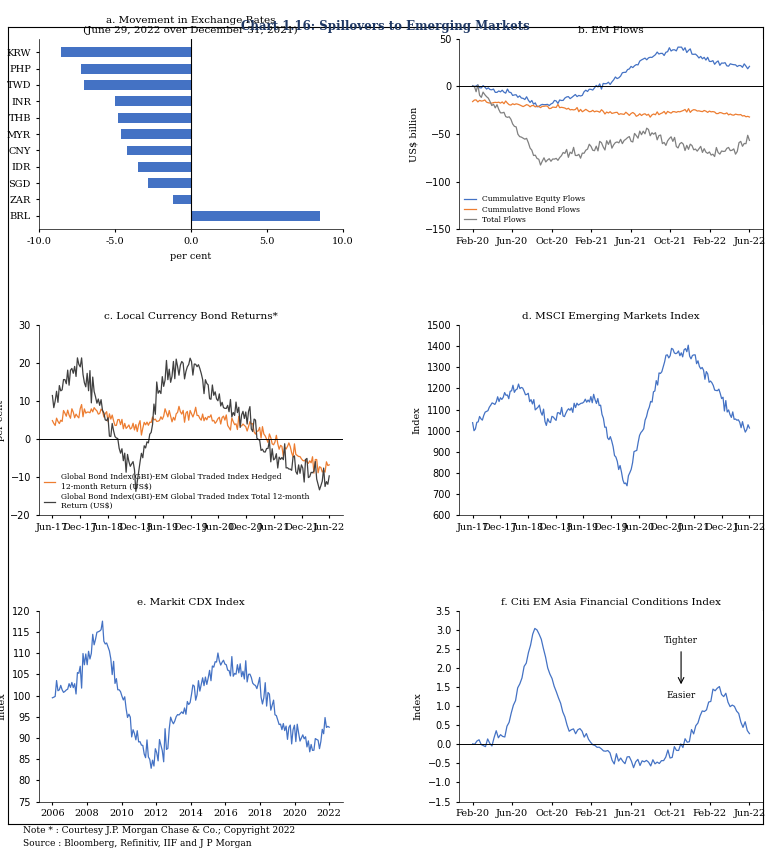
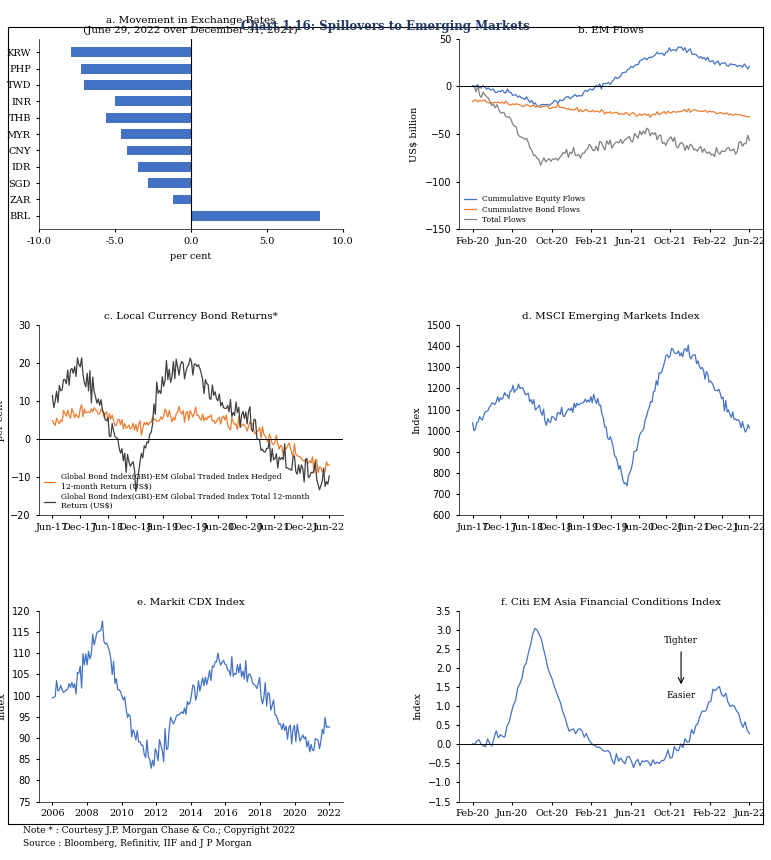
KRW: -8.5 -> -7.9
THB: -4.8 -> -5.6
